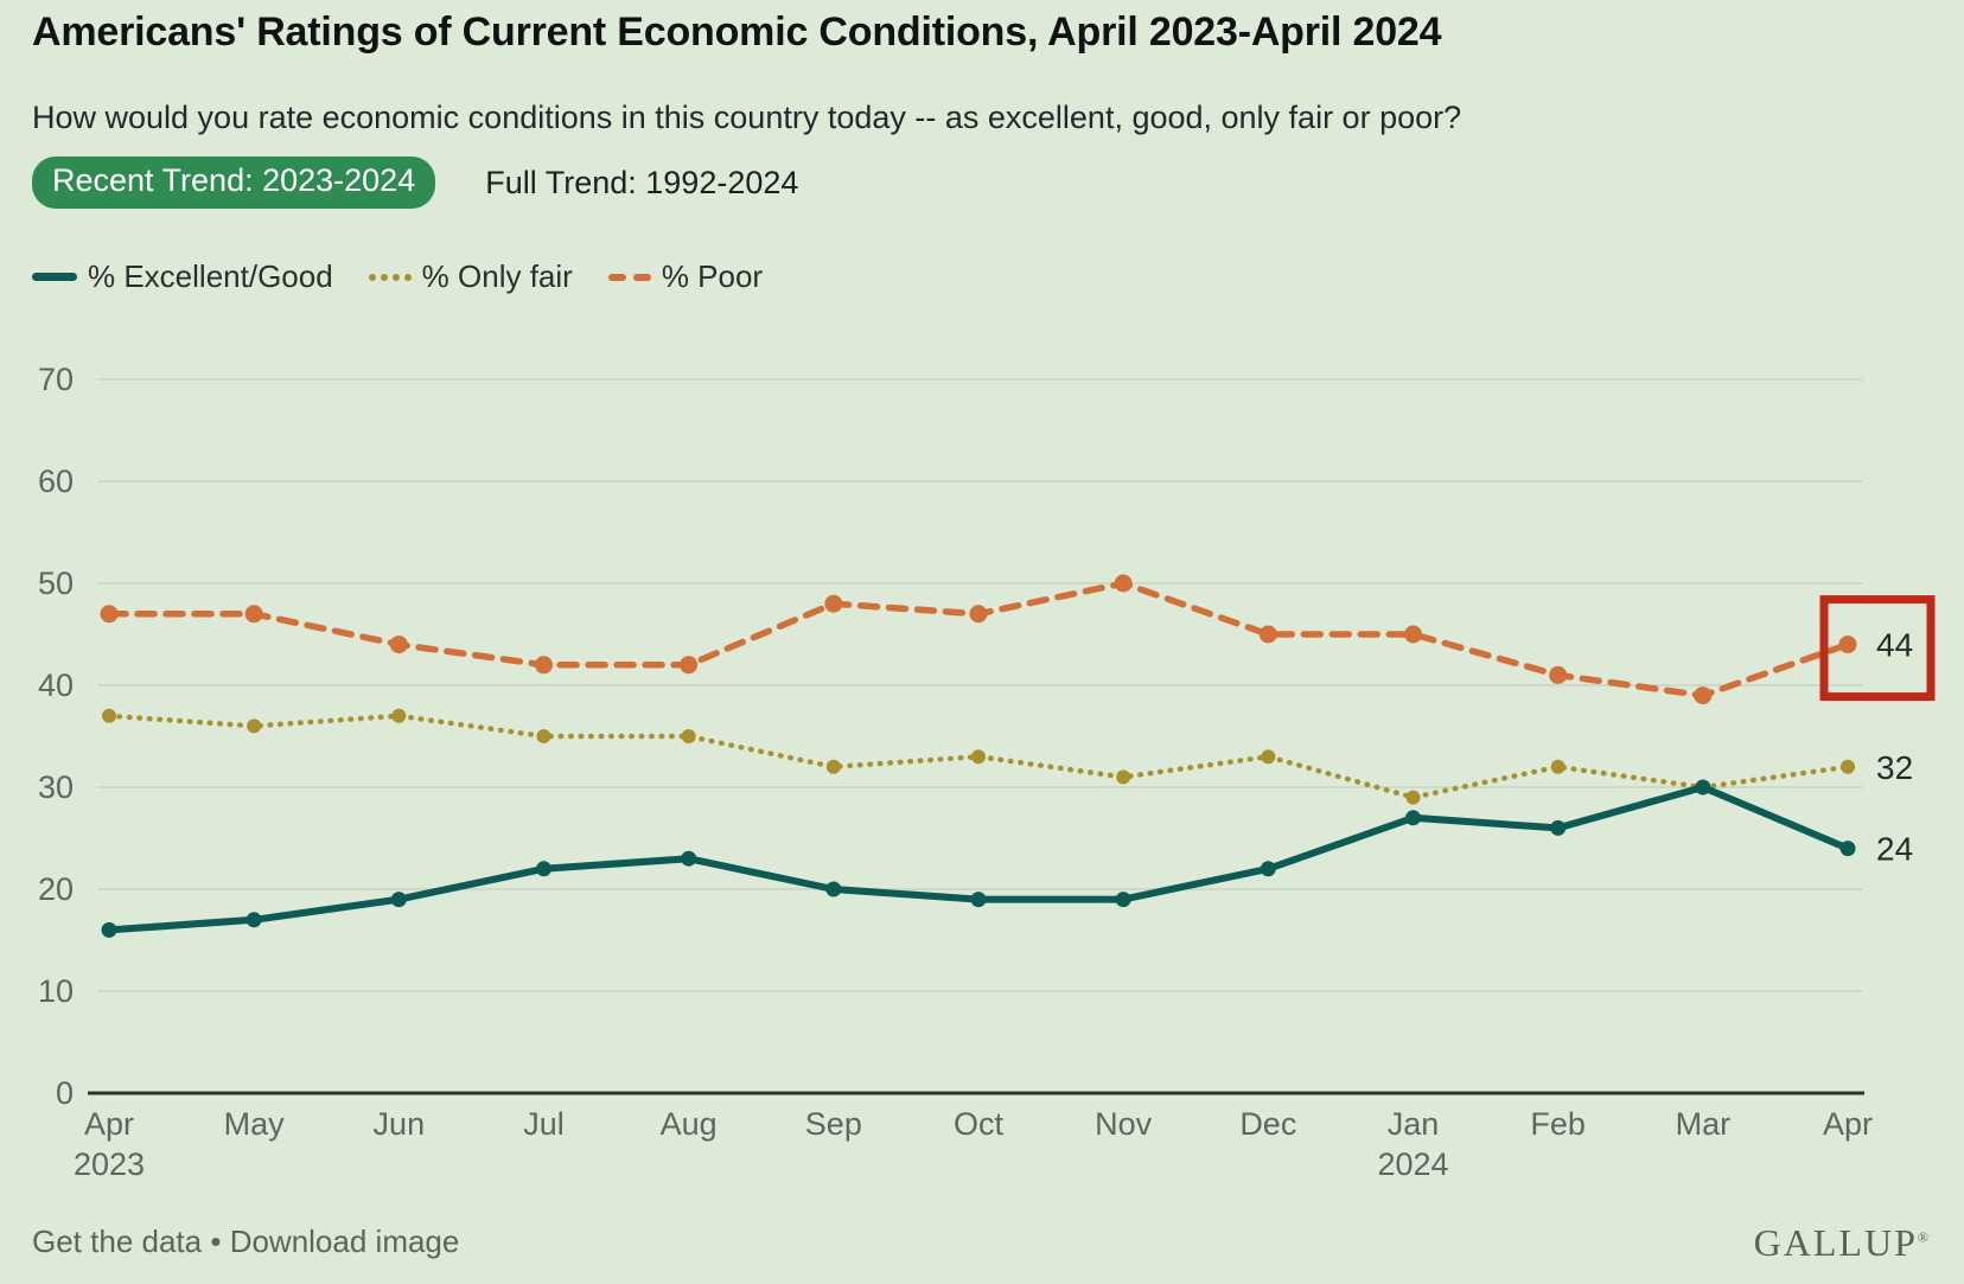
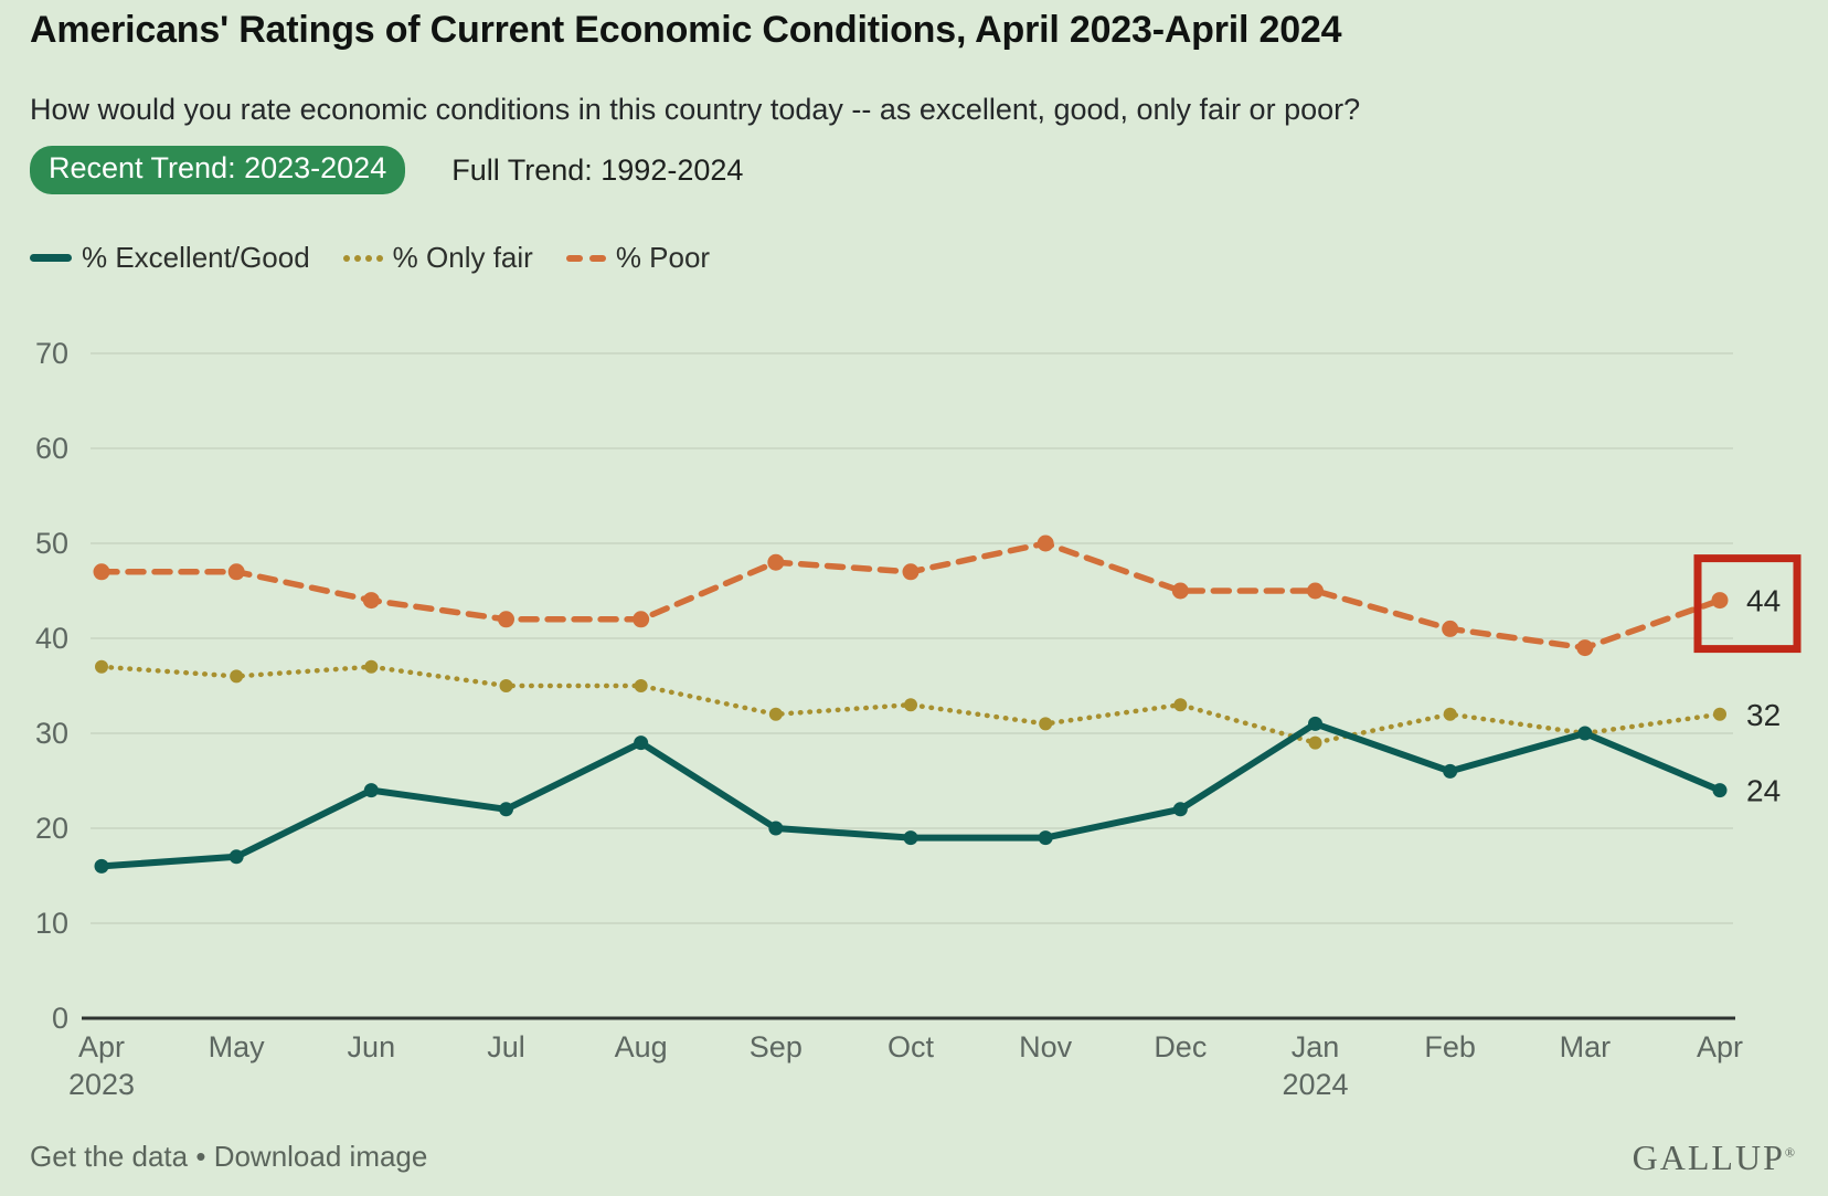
% Excellent/Good/Jun: 19 -> 24
% Excellent/Good/Aug: 23 -> 29
% Excellent/Good/Jan 2024: 27 -> 31
